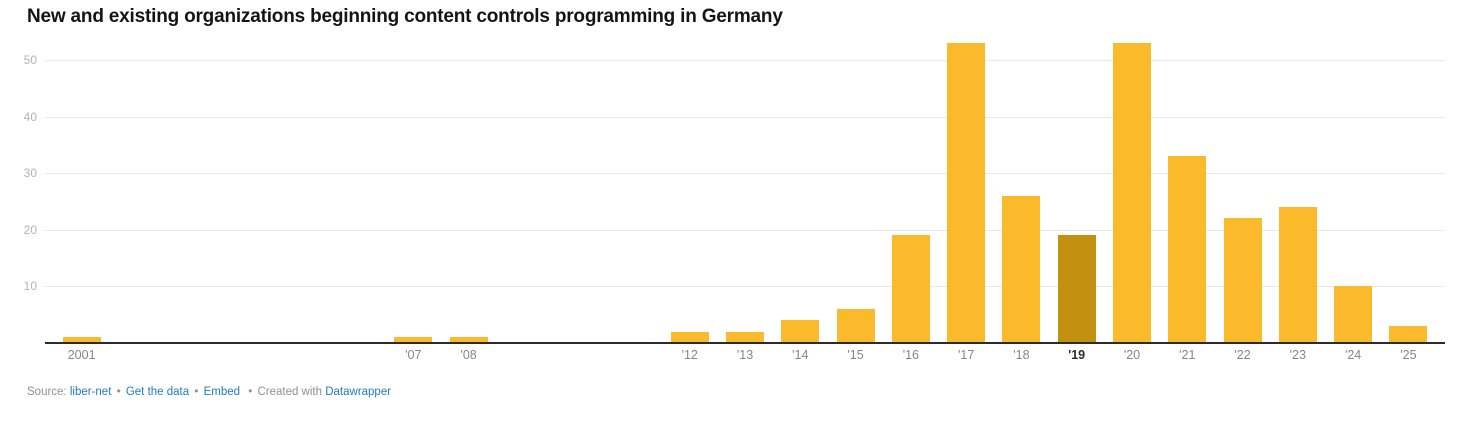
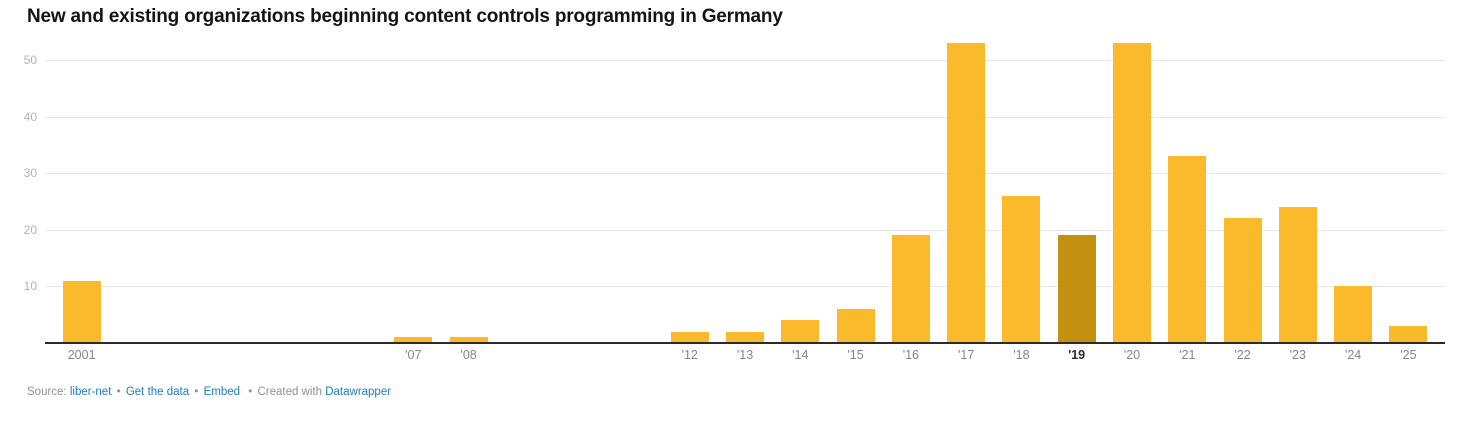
2001: 1 -> 11
